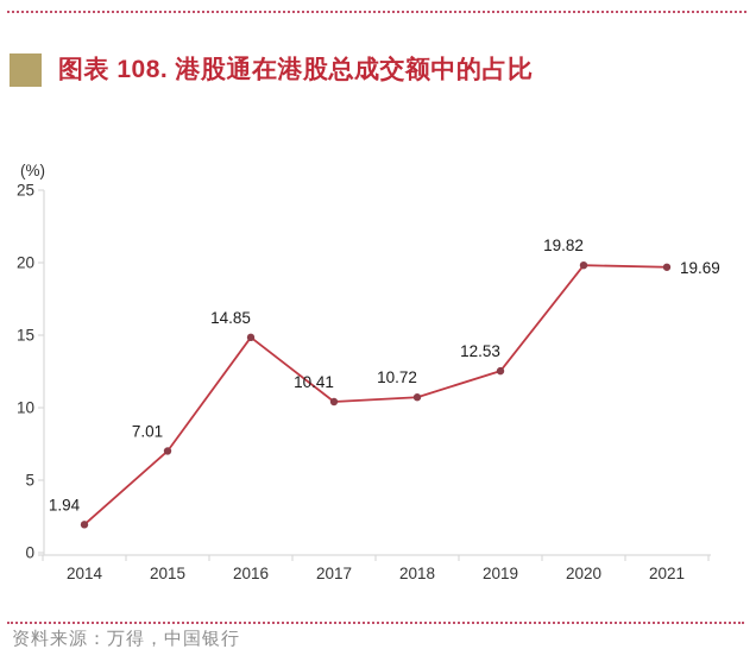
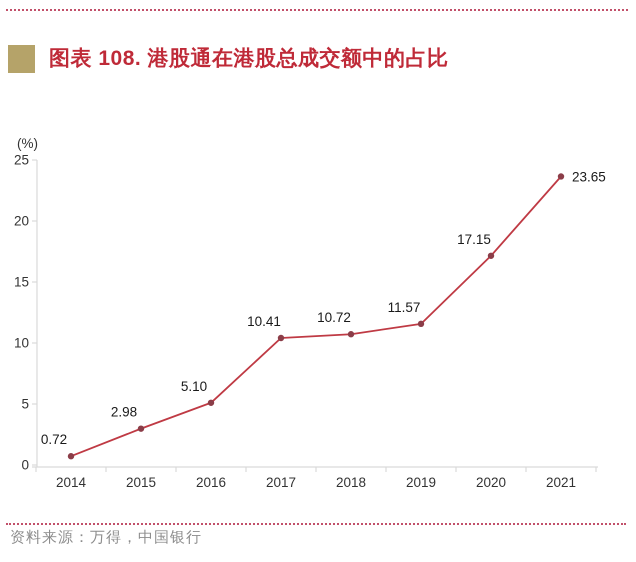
2014: 1.94 -> 0.72
2015: 7.01 -> 2.98
2016: 14.85 -> 5.10
2019: 12.53 -> 11.57
2020: 19.82 -> 17.15
2021: 19.69 -> 23.65
